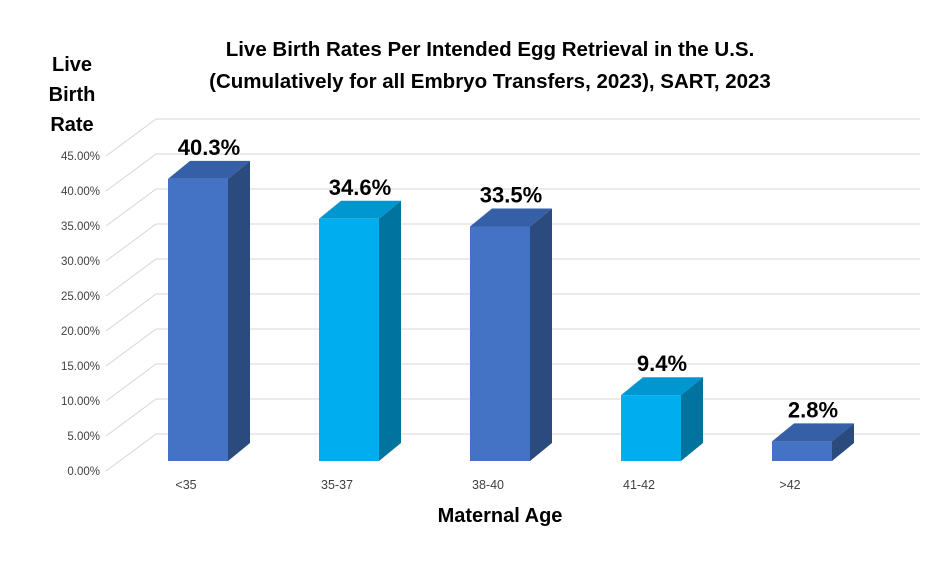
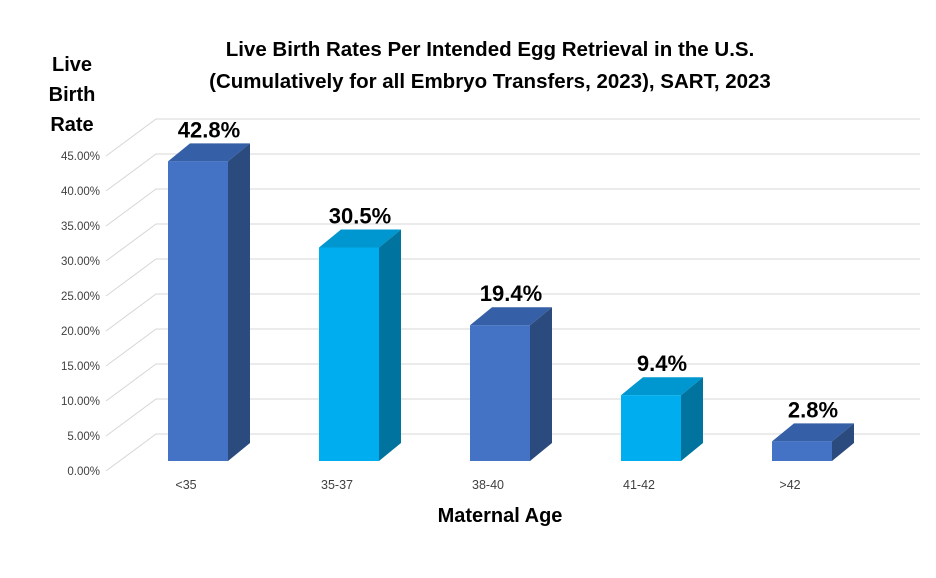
<35: 40.3% -> 42.8%
35-37: 34.6% -> 30.5%
38-40: 33.5% -> 19.4%
